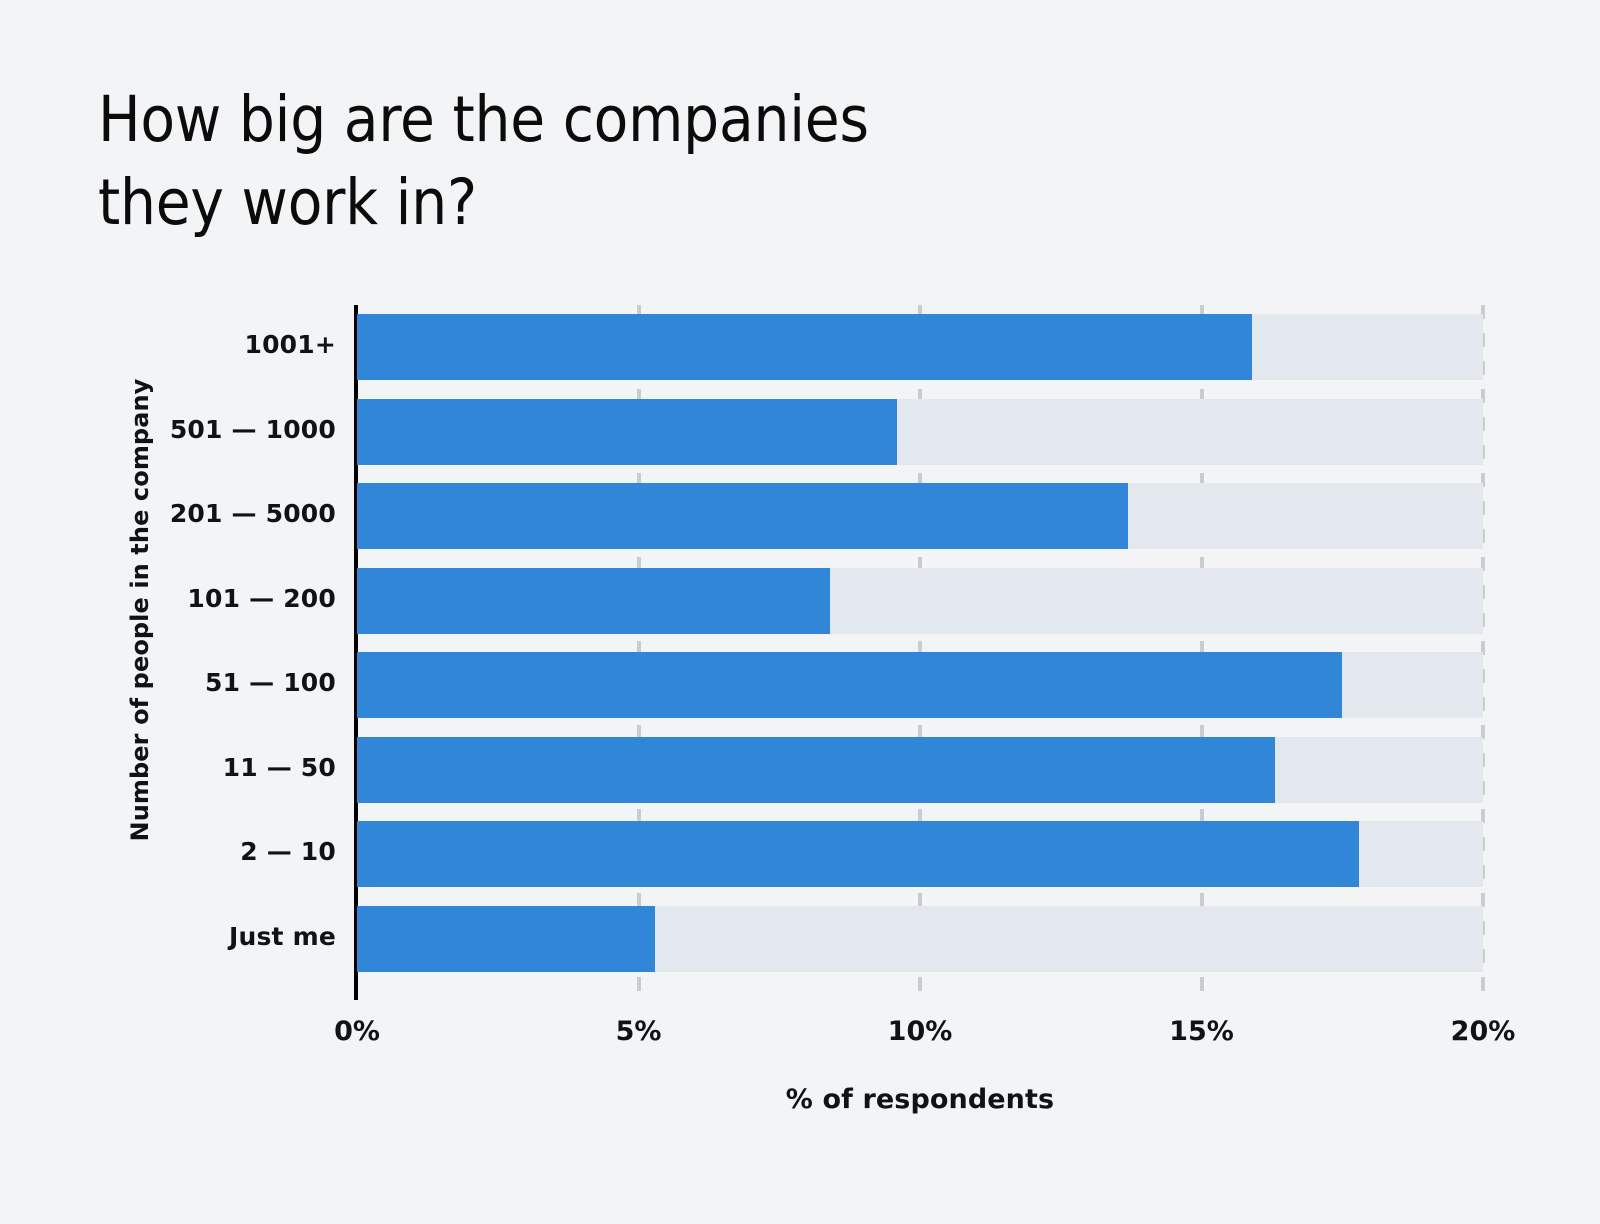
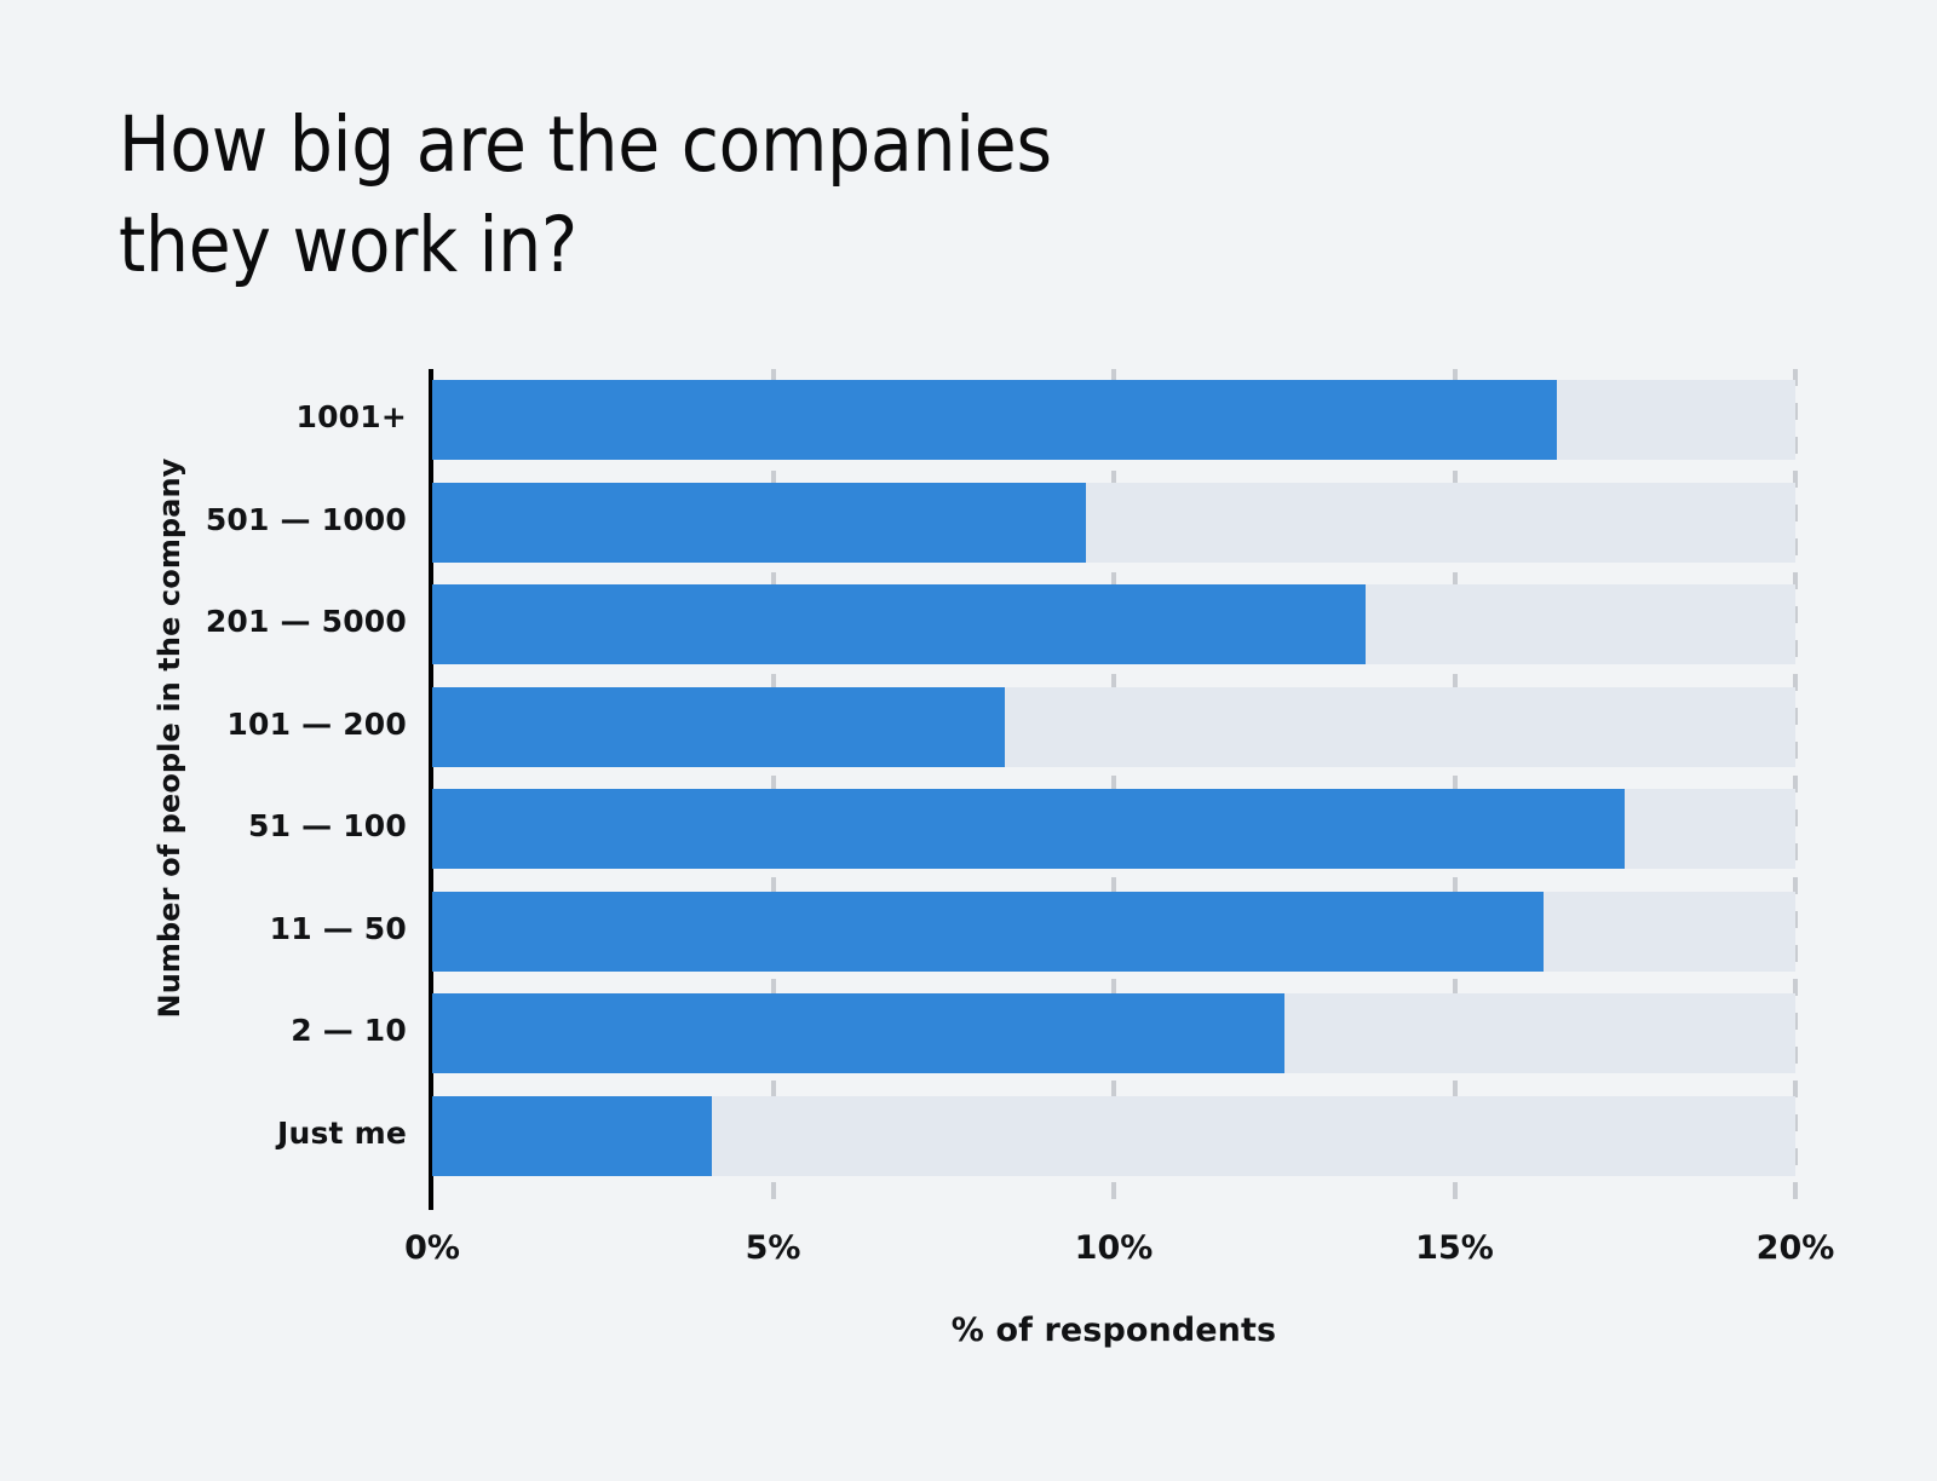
1001+: 15.9% -> 16.5%
2 — 10: 17.8% -> 12.5%
Just me: 5.3% -> 4.1%
